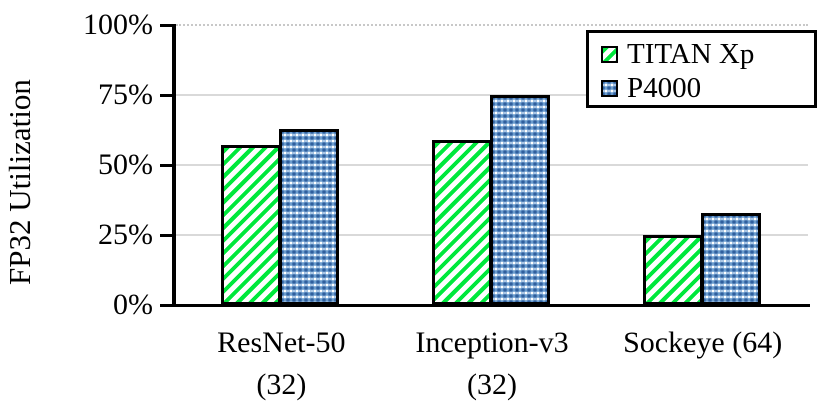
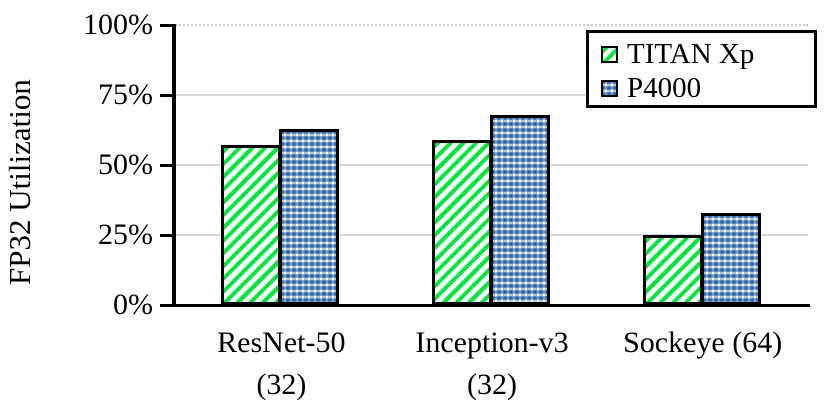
P4000/Inception-v3 (32): 75% -> 68%
